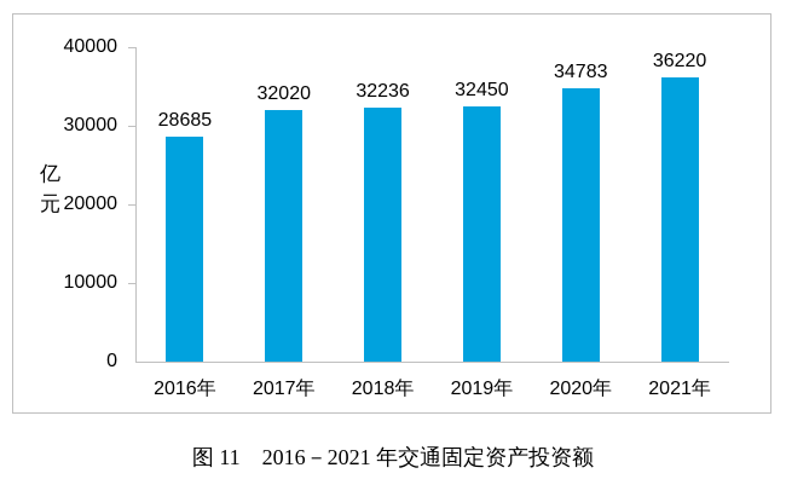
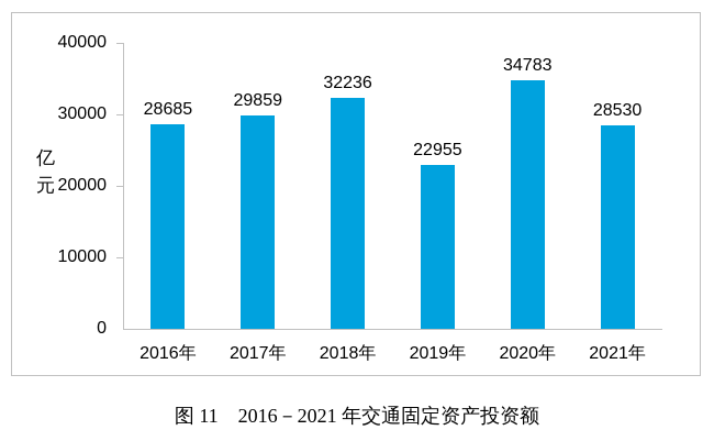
2017年: 32020 -> 29859
2019年: 32450 -> 22955
2021年: 36220 -> 28530
